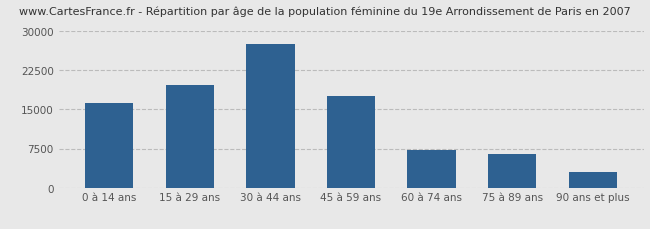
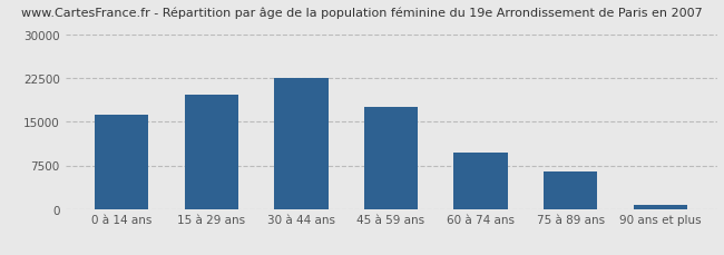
30 à 44 ans: 27600 -> 22500
60 à 74 ans: 7200 -> 9800
90 ans et plus: 3000 -> 700
